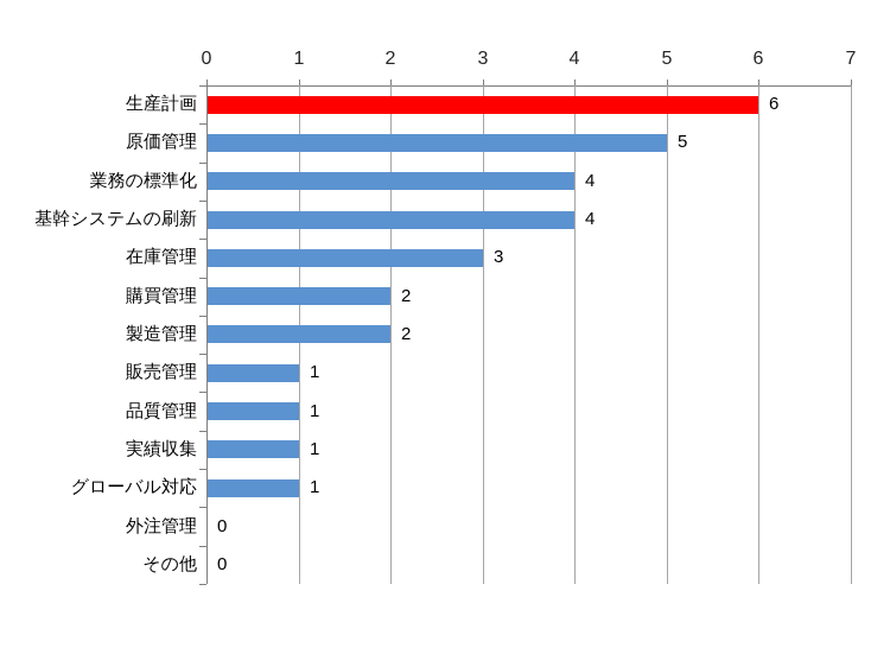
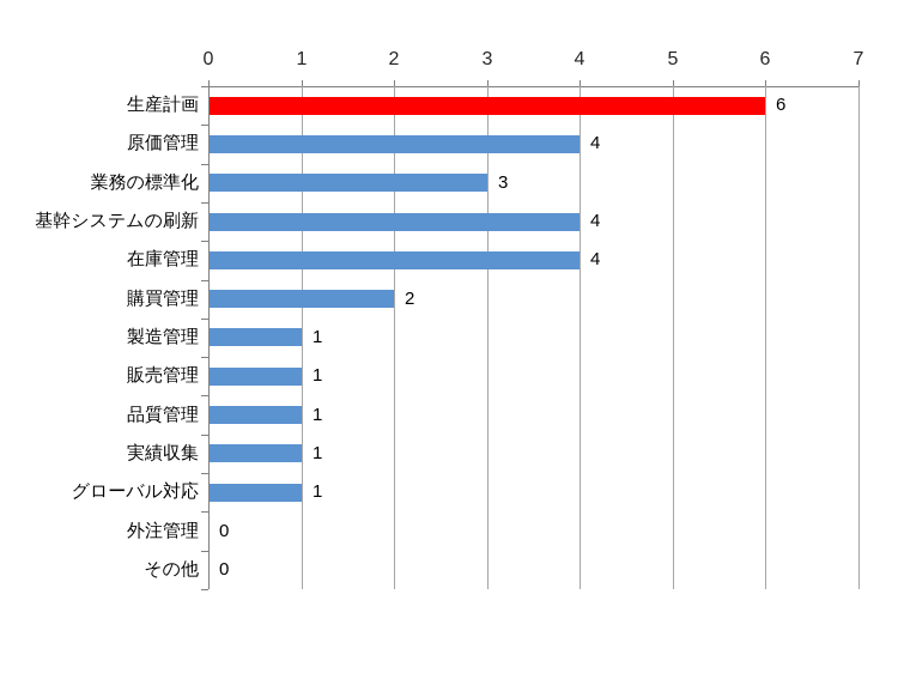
原価管理: 5 -> 4
業務の標準化: 4 -> 3
在庫管理: 3 -> 4
製造管理: 2 -> 1
